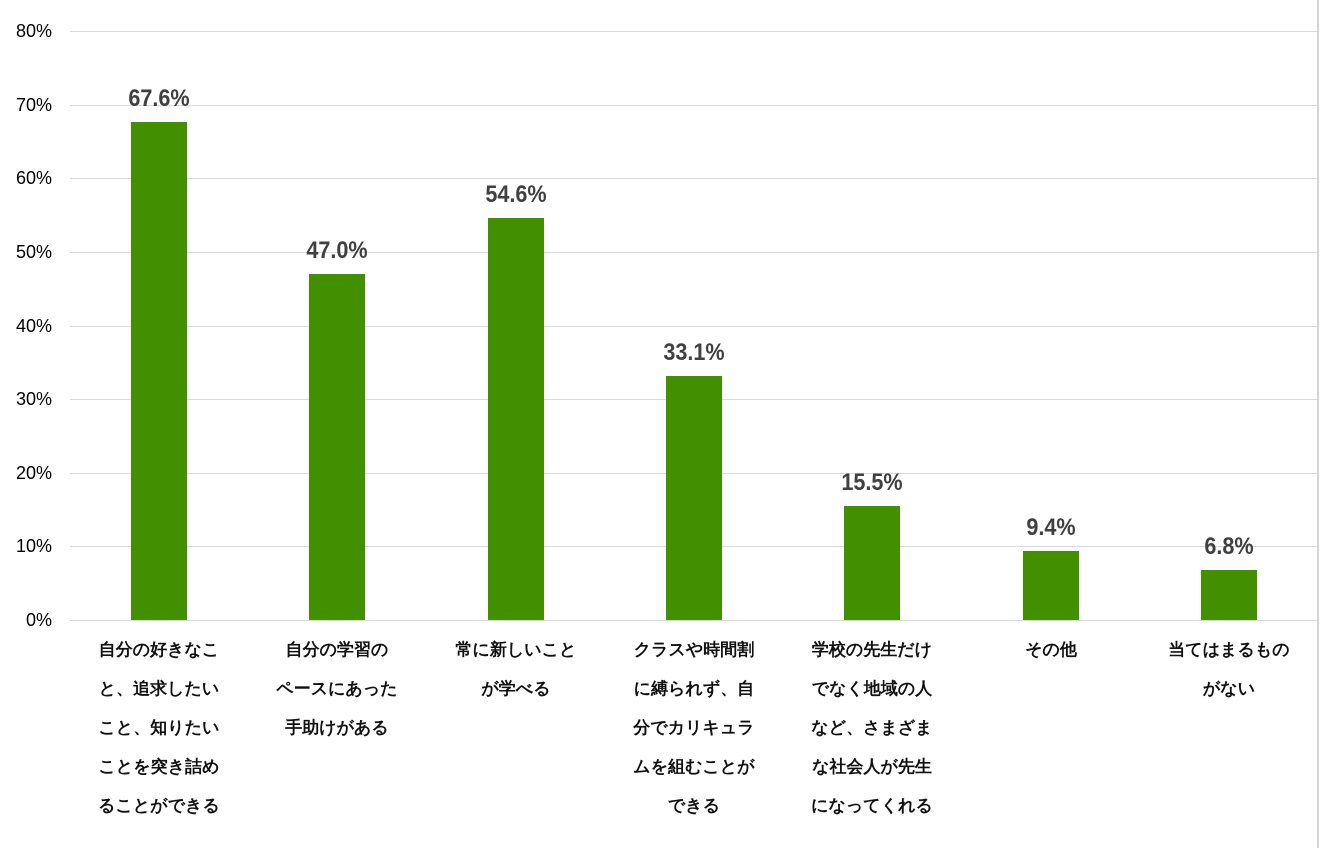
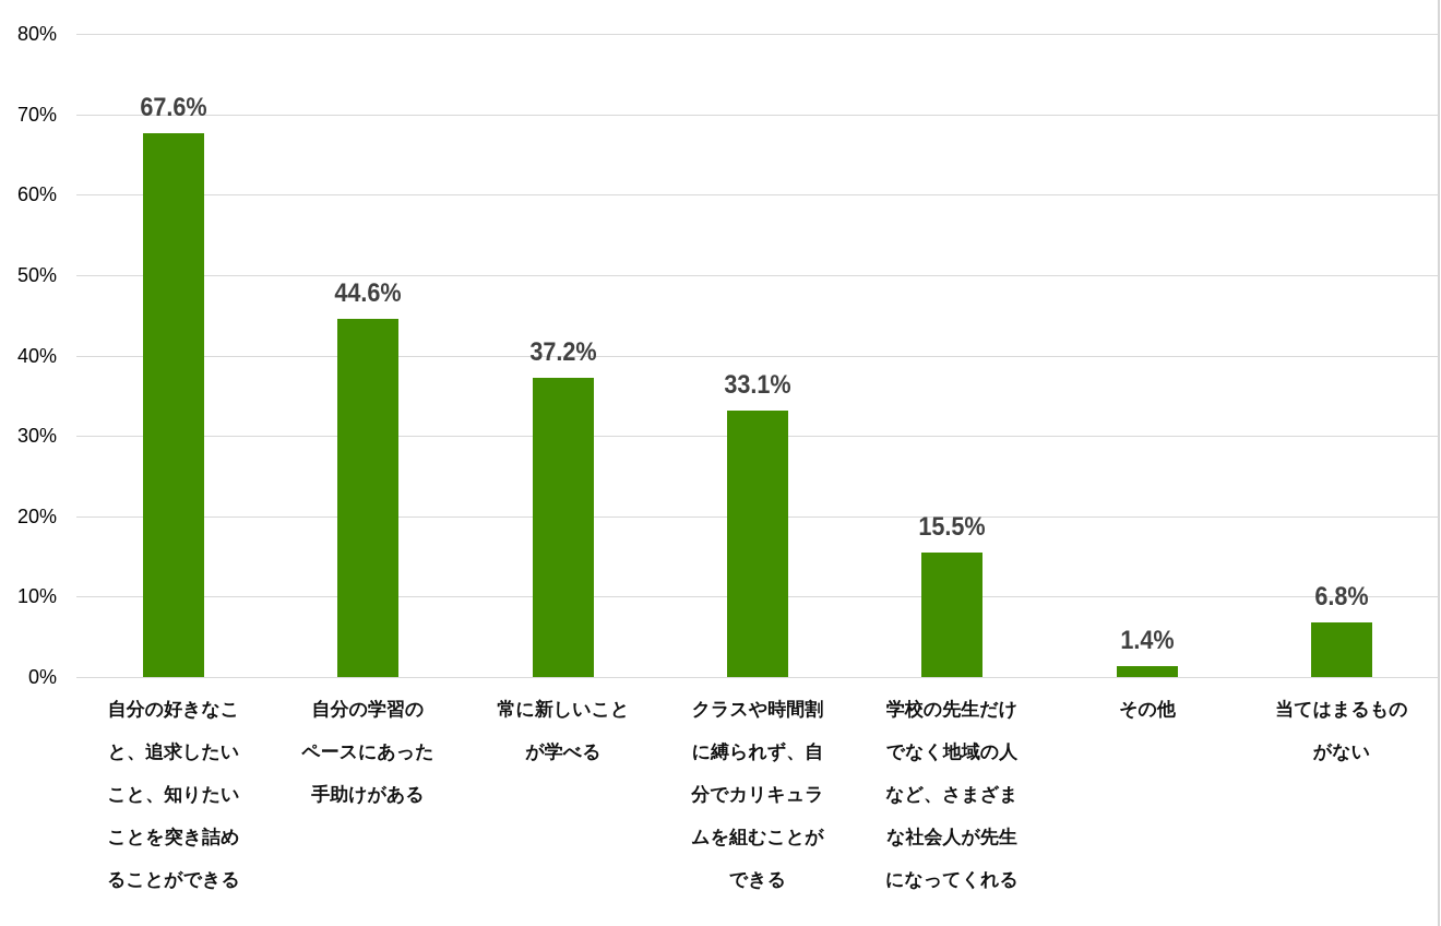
自分の学習のペースにあった手助けがある: 47.0% -> 44.6%
常に新しいことが学べる: 54.6% -> 37.2%
その他: 9.4% -> 1.4%
